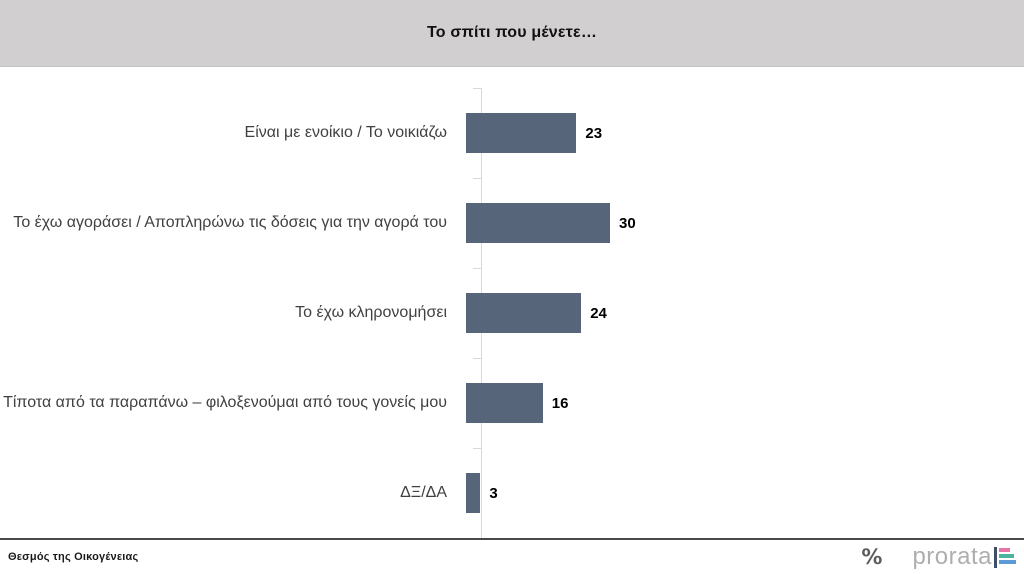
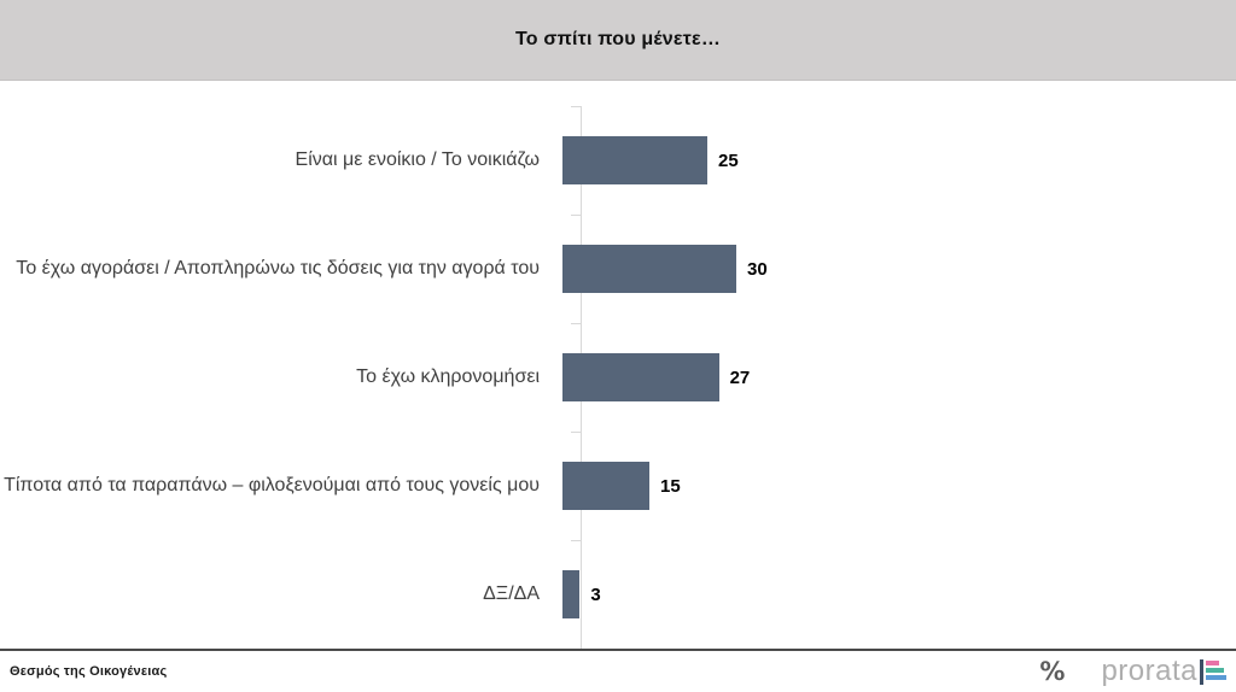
Είναι με ενοίκιο / Το νοικιάζω: 23 -> 25
Το έχω κληρονομήσει: 24 -> 27
Τίποτα από τα παραπάνω – φιλοξενούμαι από τους γονείς μου: 16 -> 15
